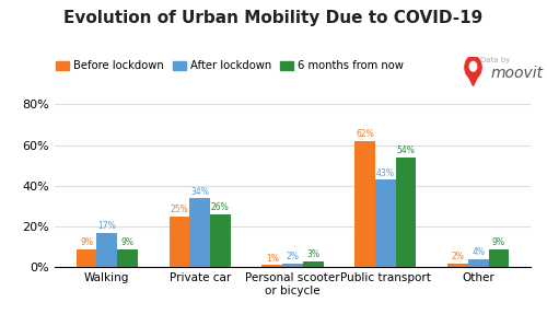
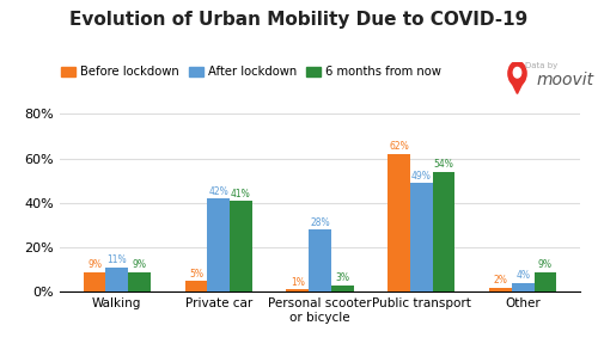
After lockdown/Walking: 17% -> 11%
Before lockdown/Private car: 25% -> 5%
After lockdown/Private car: 34% -> 42%
6 months from now/Private car: 26% -> 41%
After lockdown/Personal scooter or bicycle: 2% -> 28%
After lockdown/Public transport: 43% -> 49%
